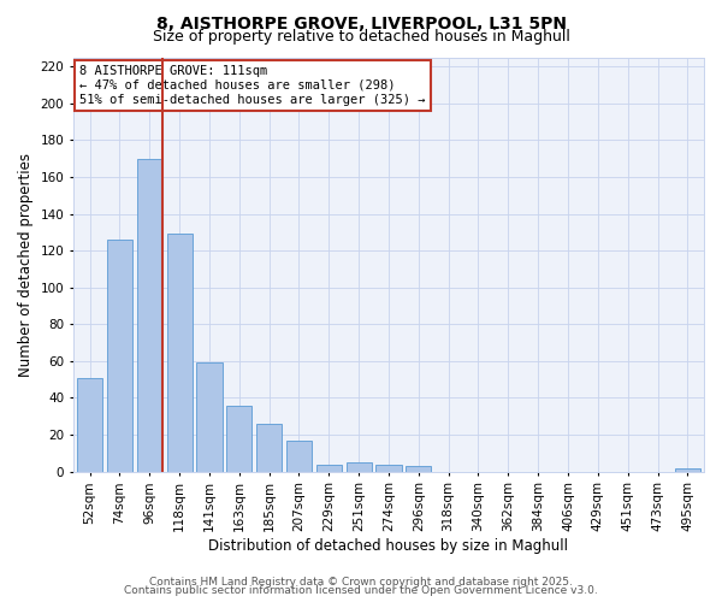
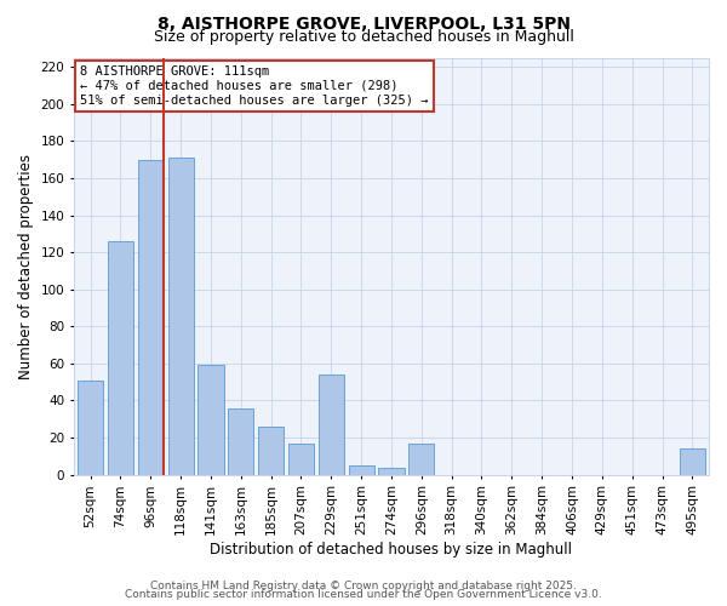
118sqm: 129 -> 171
229sqm: 4 -> 54
296sqm: 3 -> 17
495sqm: 2 -> 14
